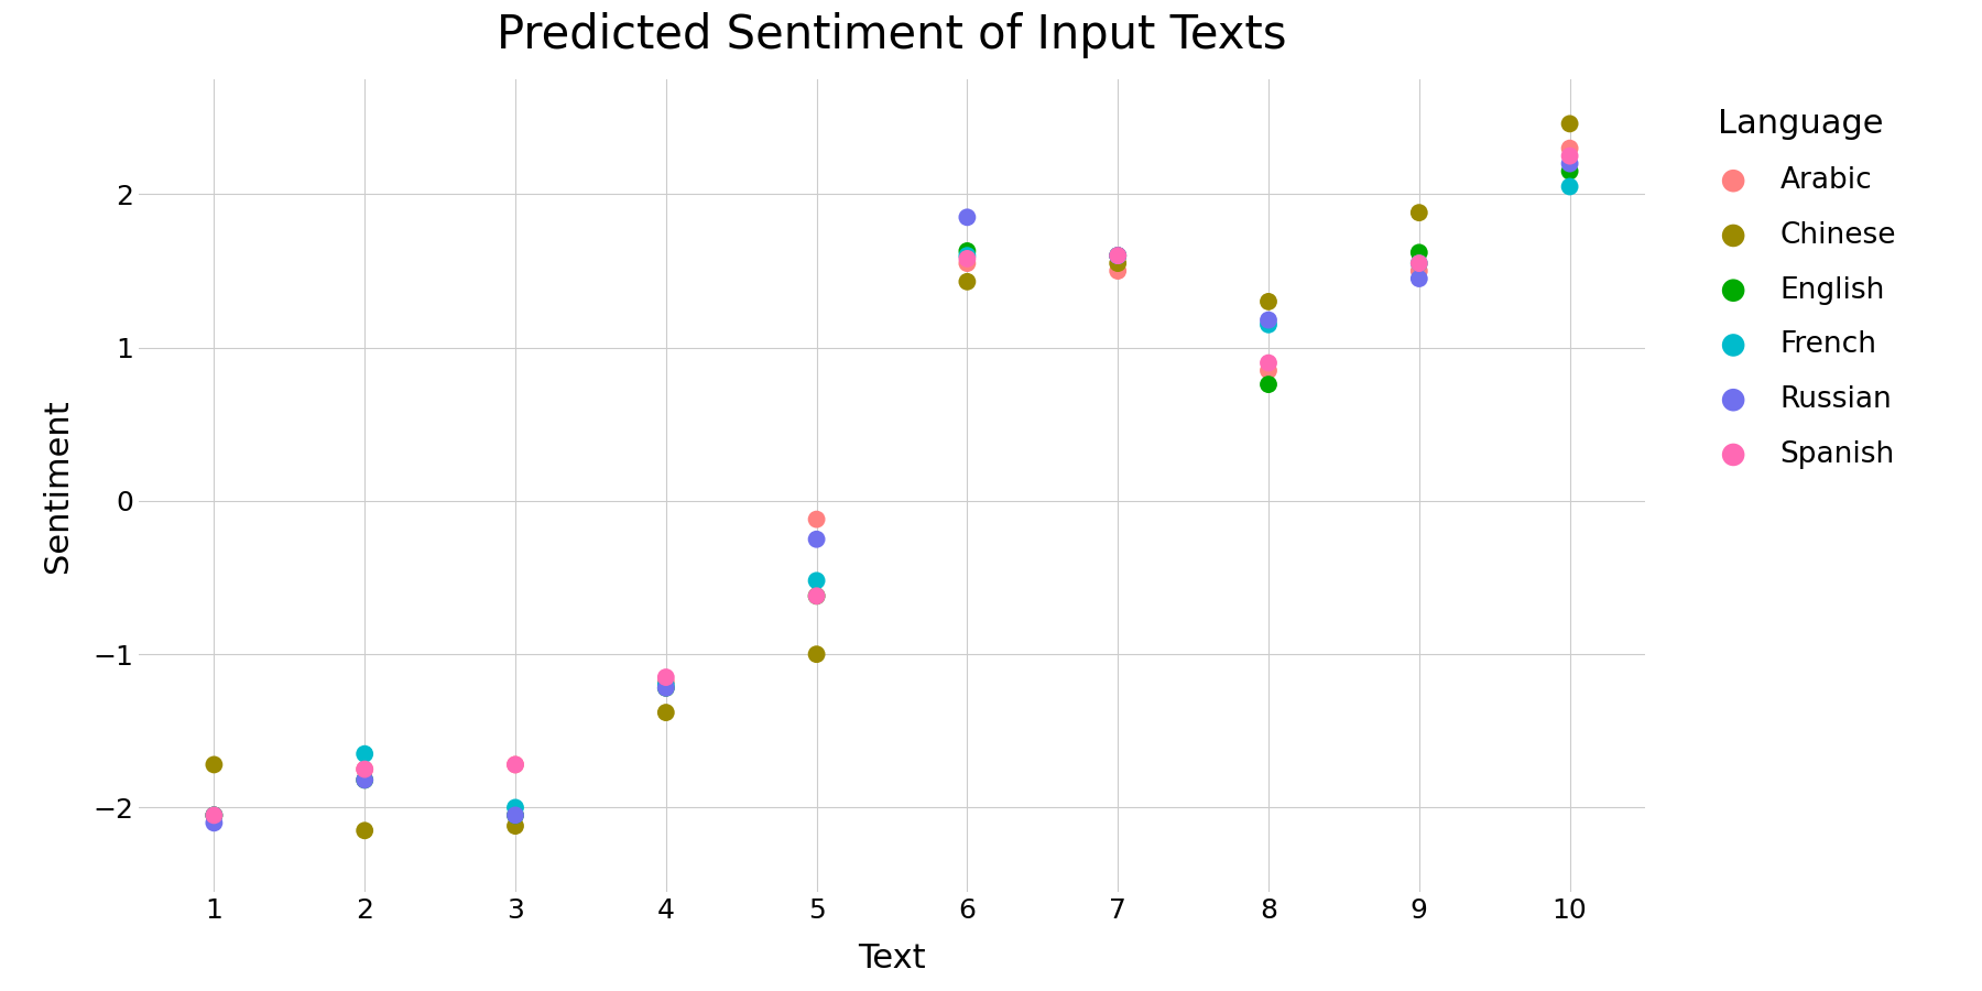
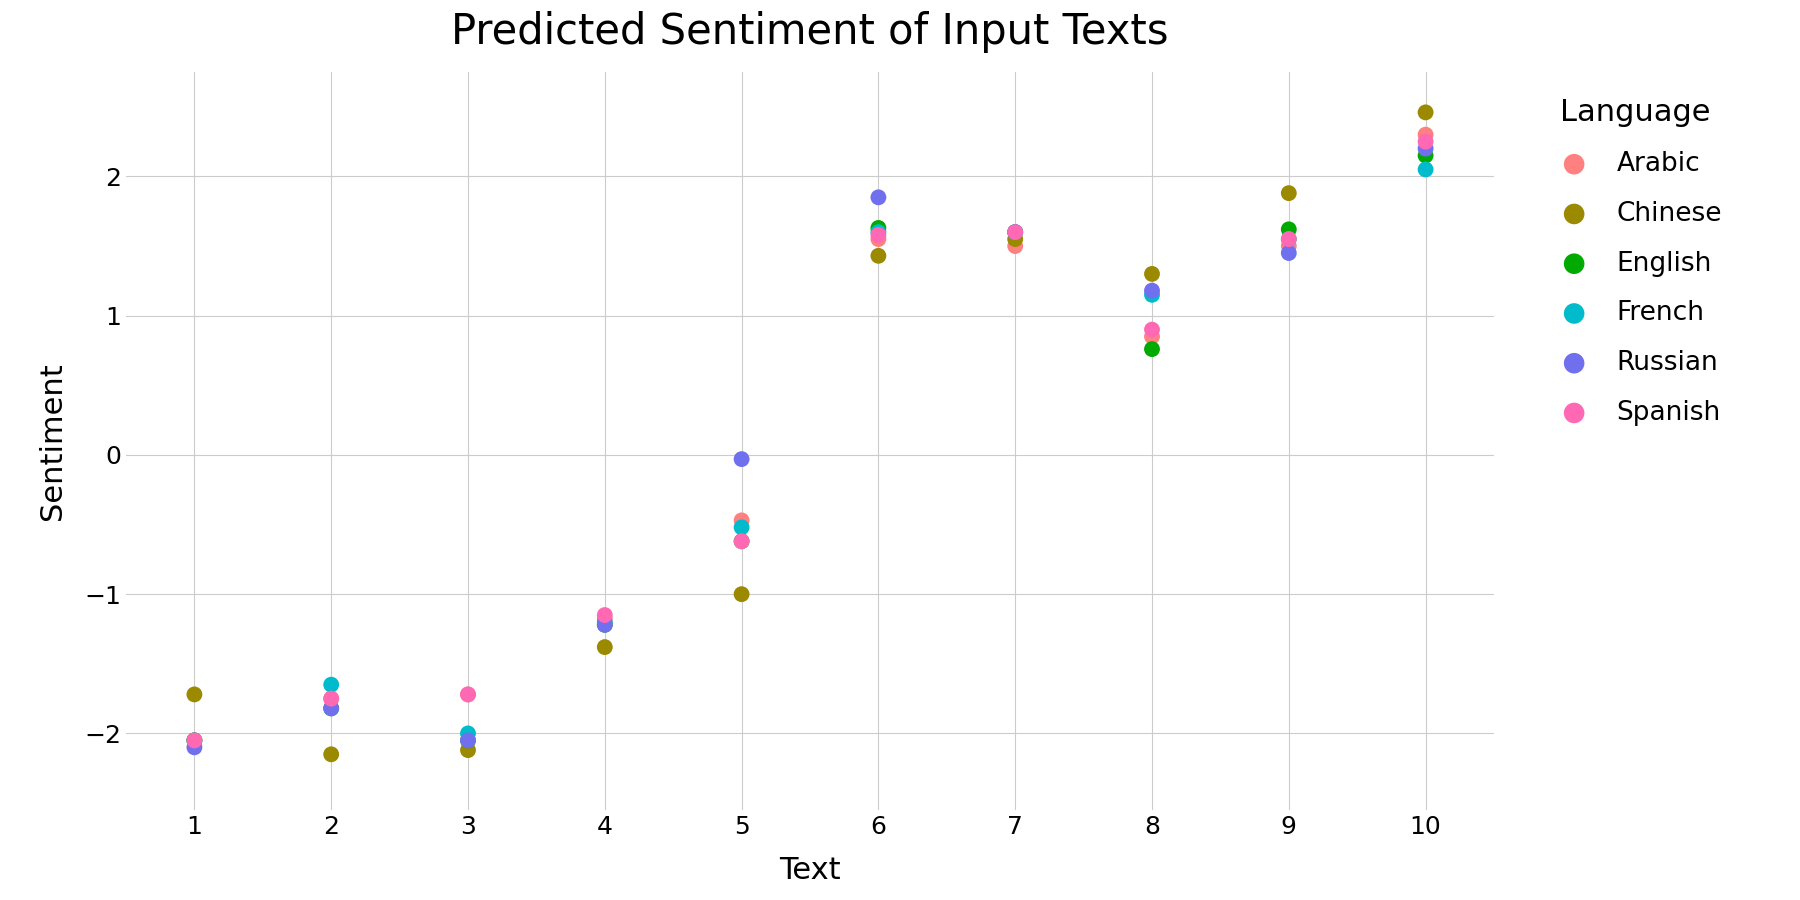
Arabic/5: -0.12 -> -0.47
Russian/5: -0.25 -> -0.03
